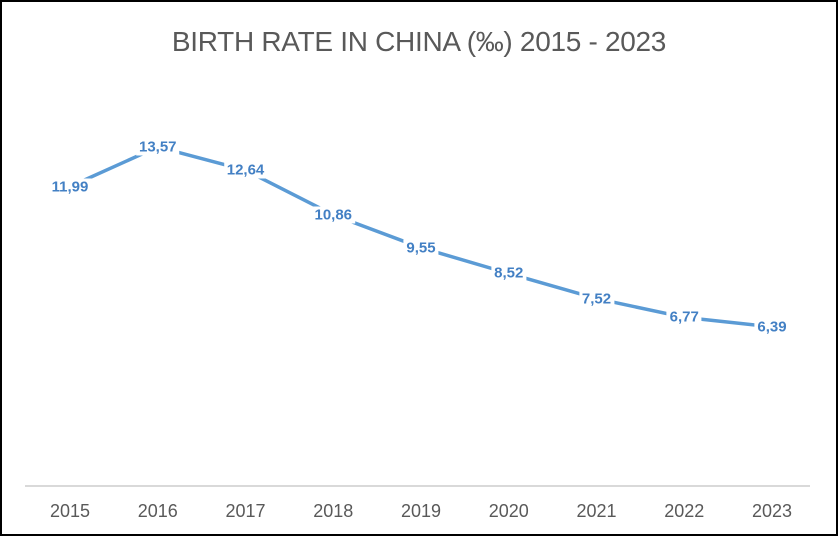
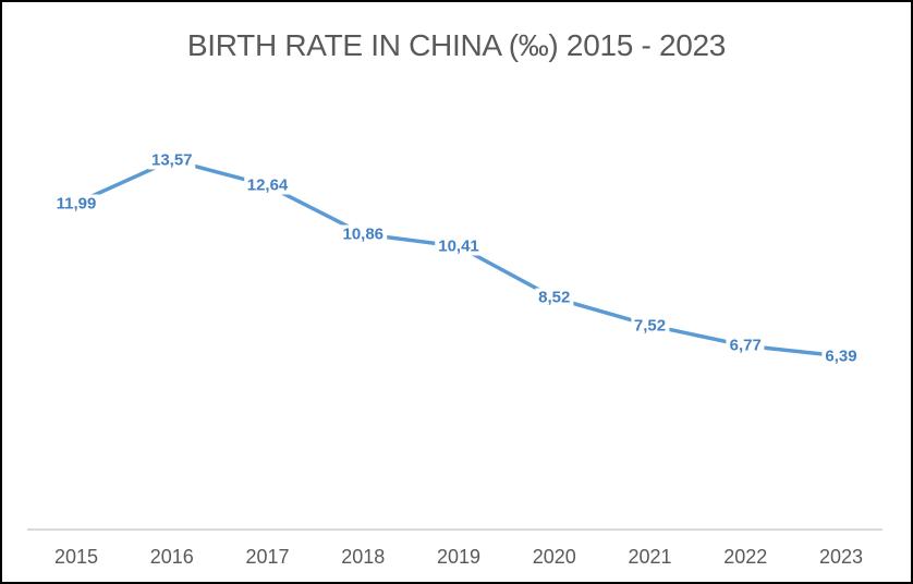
2019: 9,55 -> 10,41
